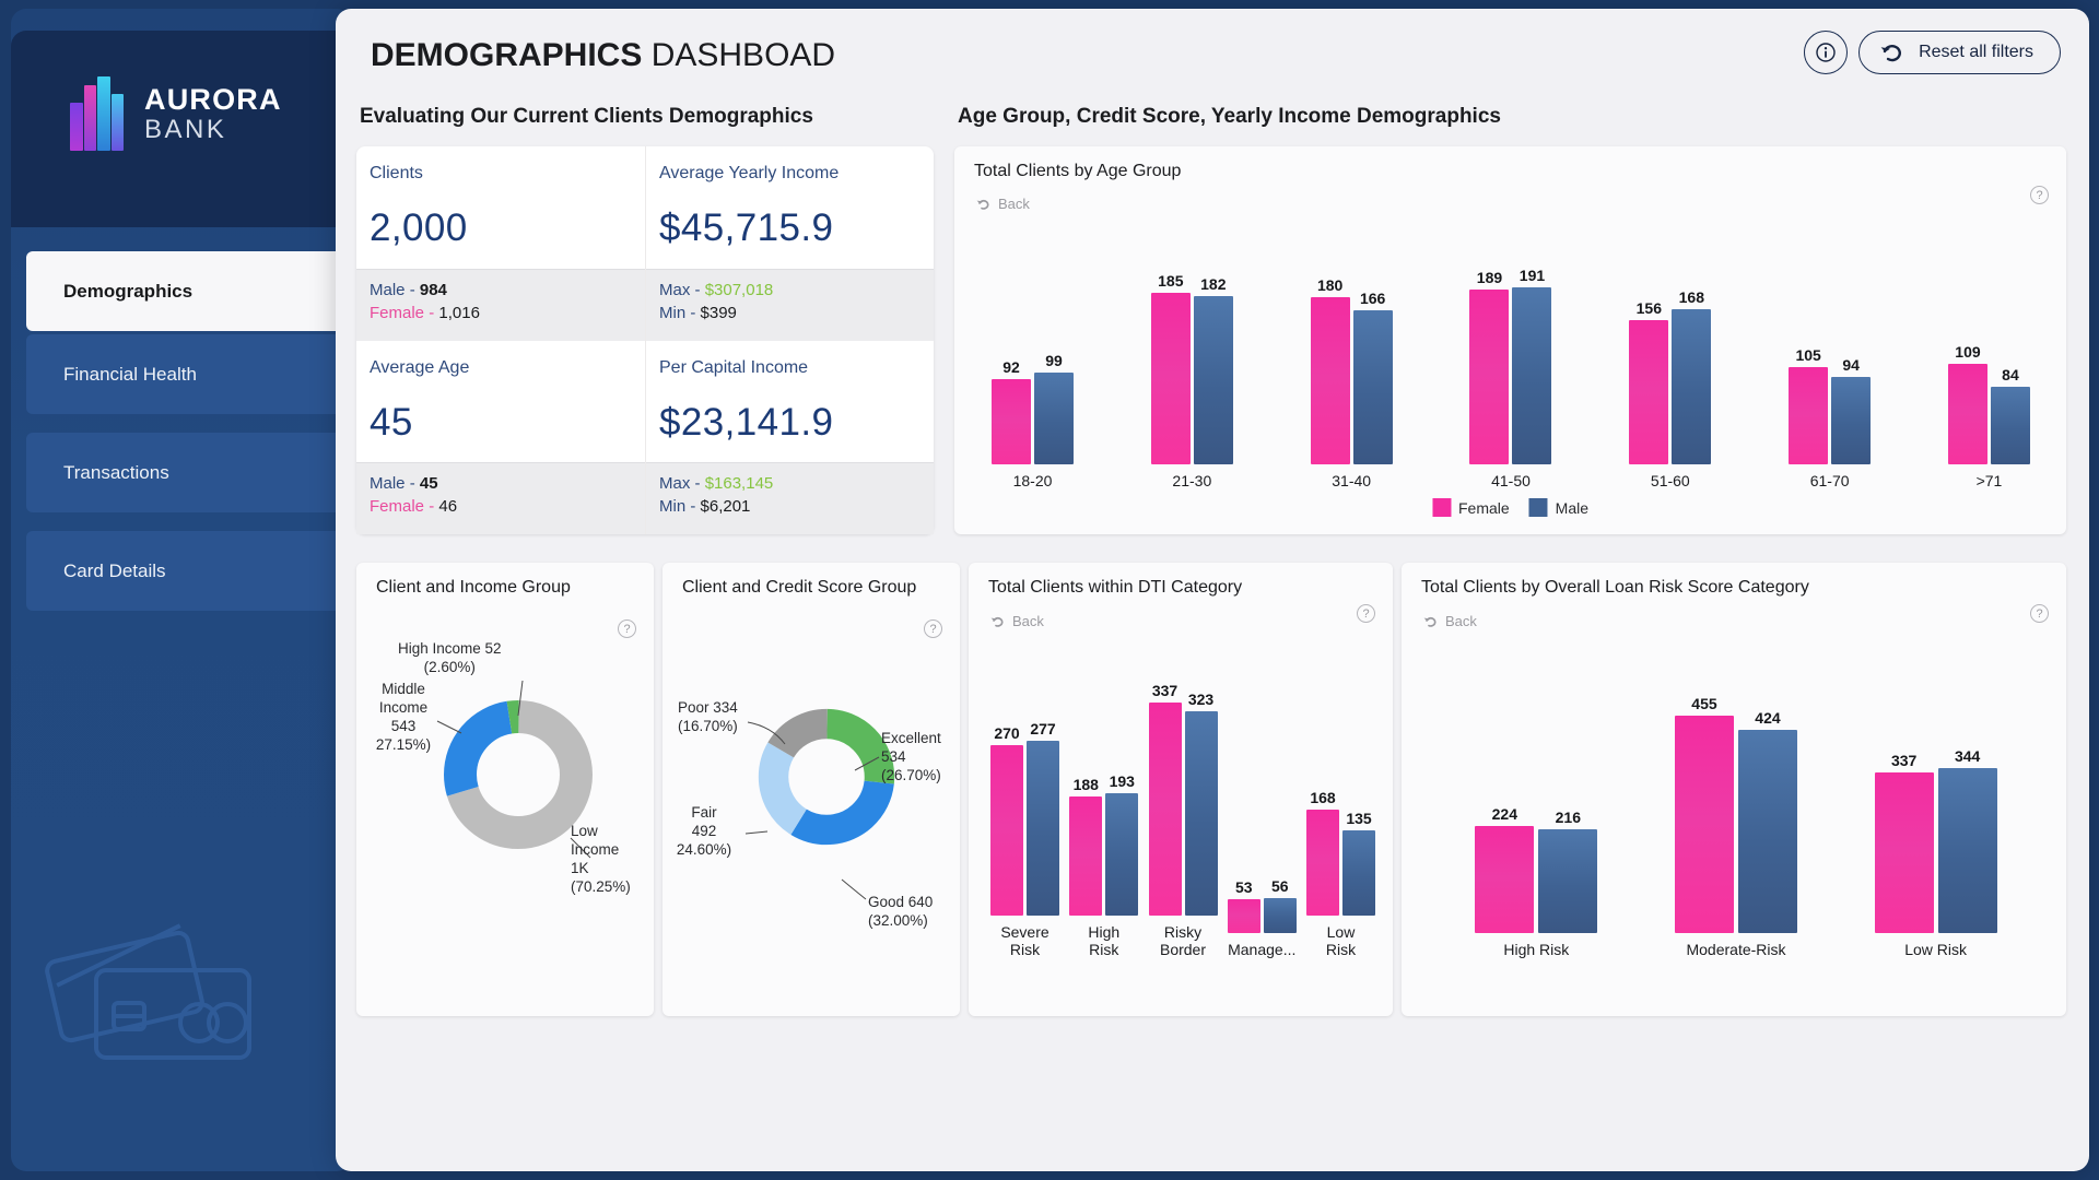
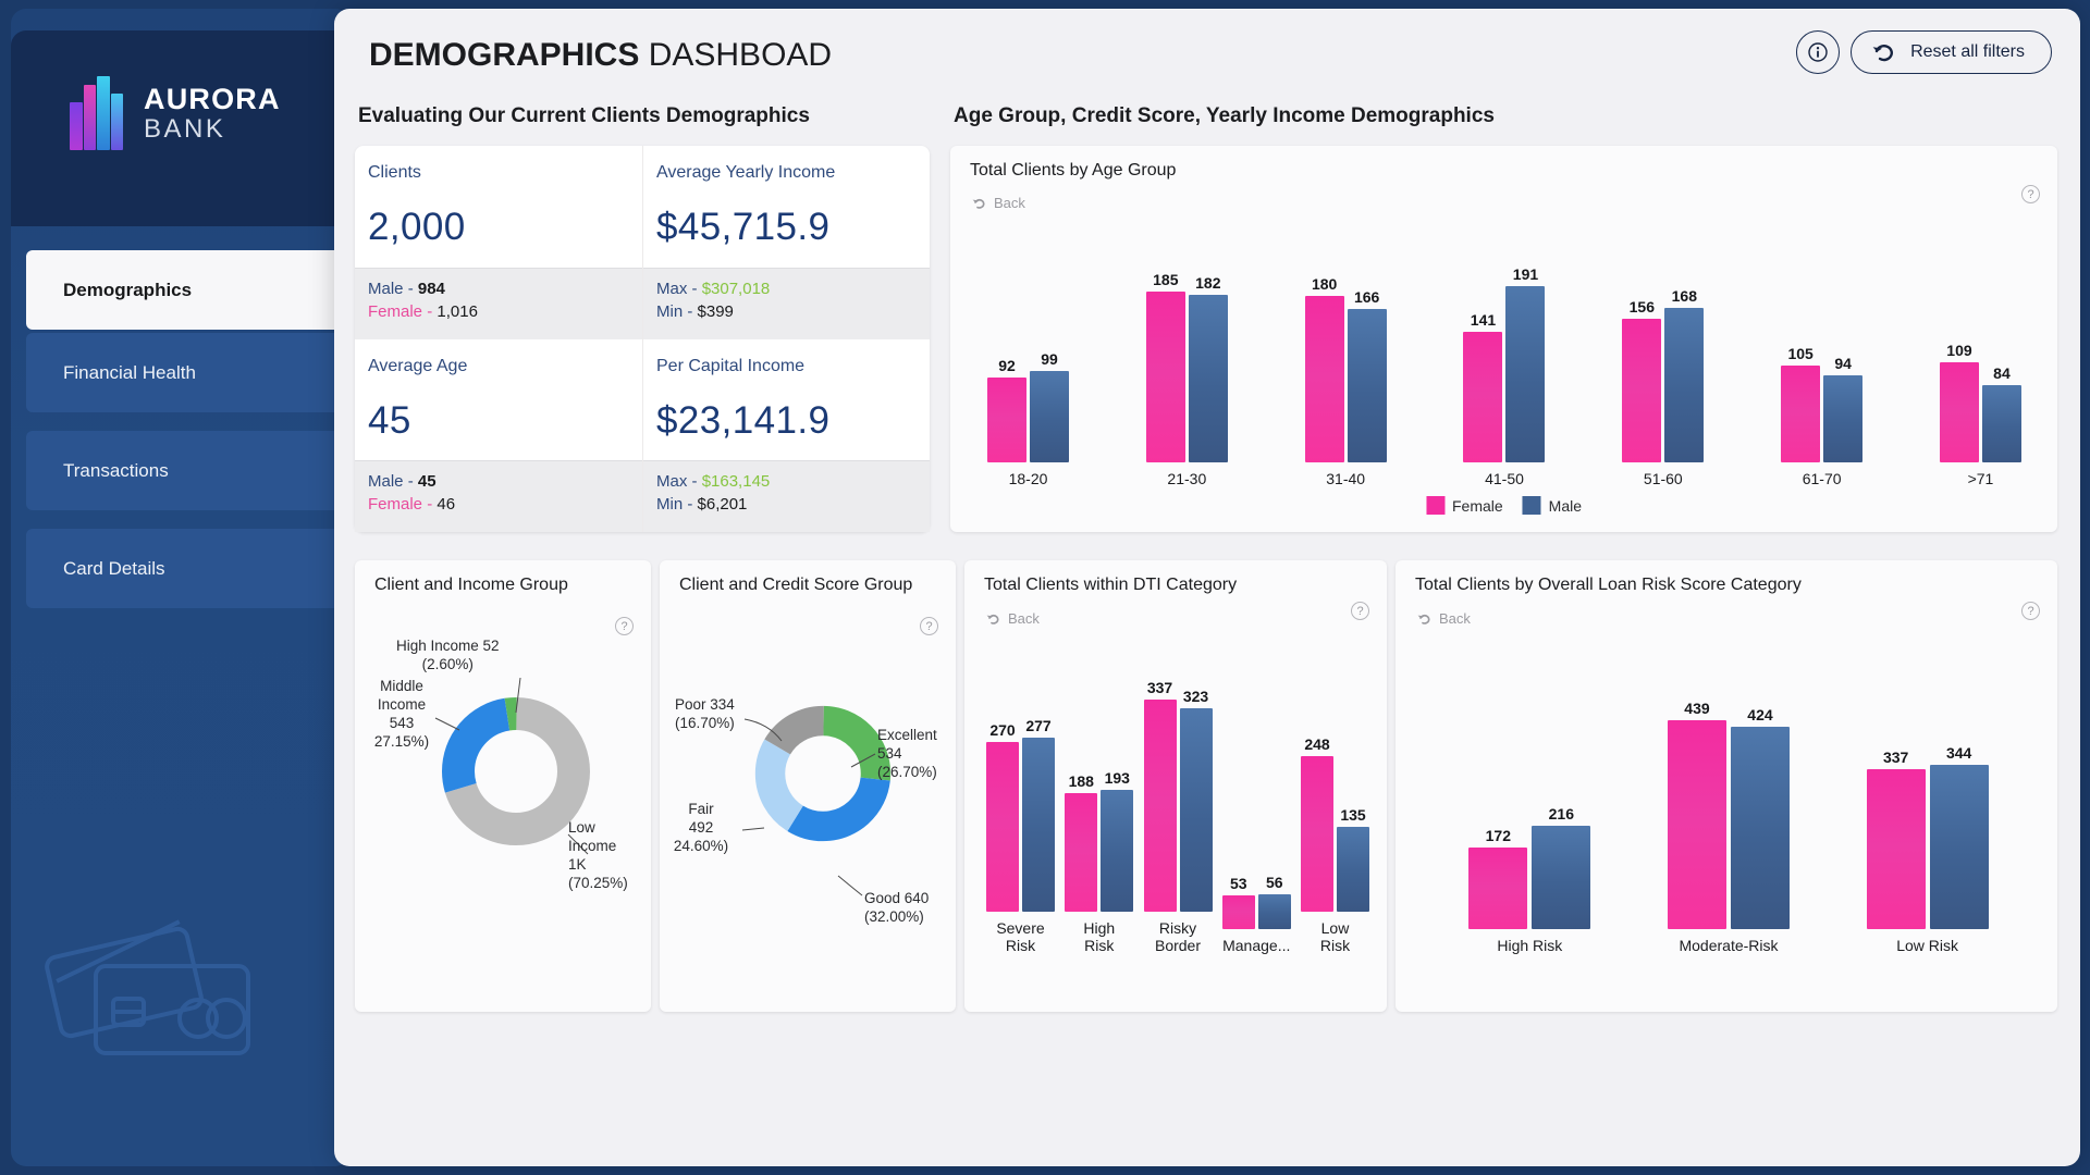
Total Clients by Age Group/Female/41-50: 189 -> 141
Total Clients within DTI Category/Female/Low Risk: 168 -> 248
Total Clients by Overall Loan Risk Score Category/Female/High Risk: 224 -> 172
Total Clients by Overall Loan Risk Score Category/Female/Moderate-Risk: 455 -> 439
